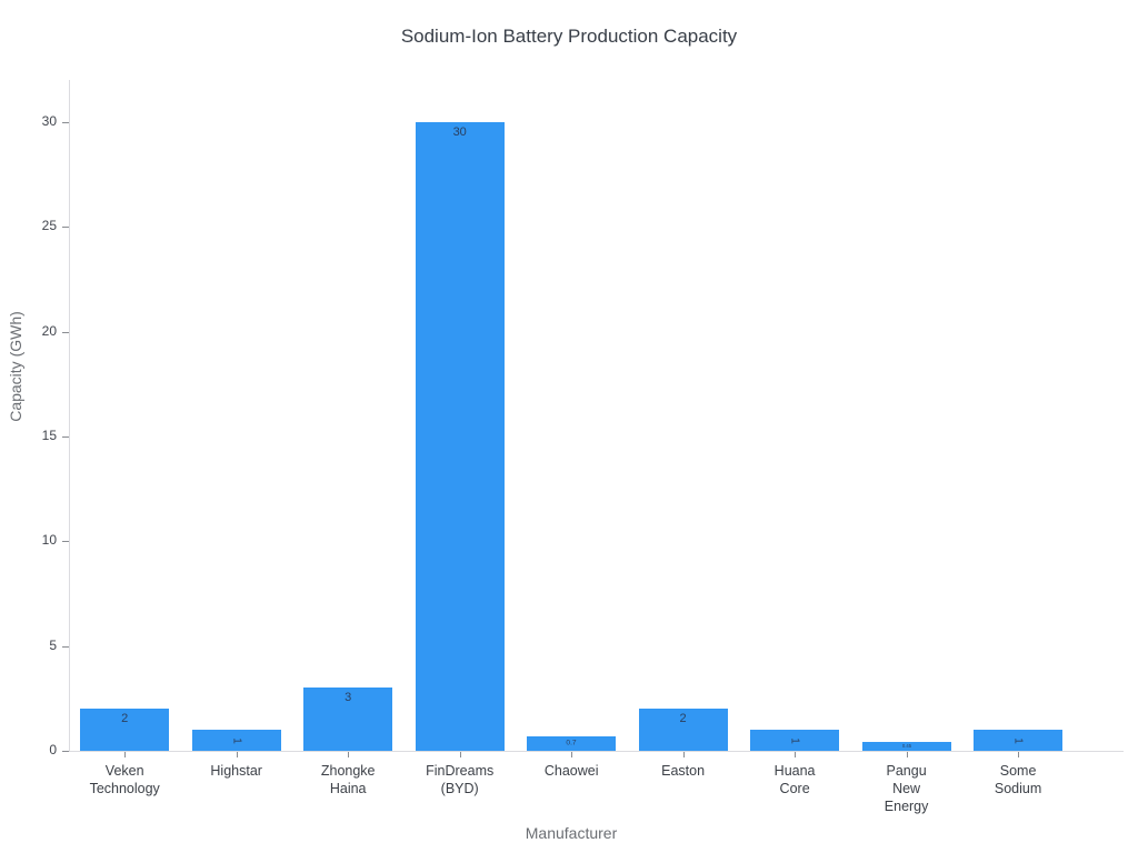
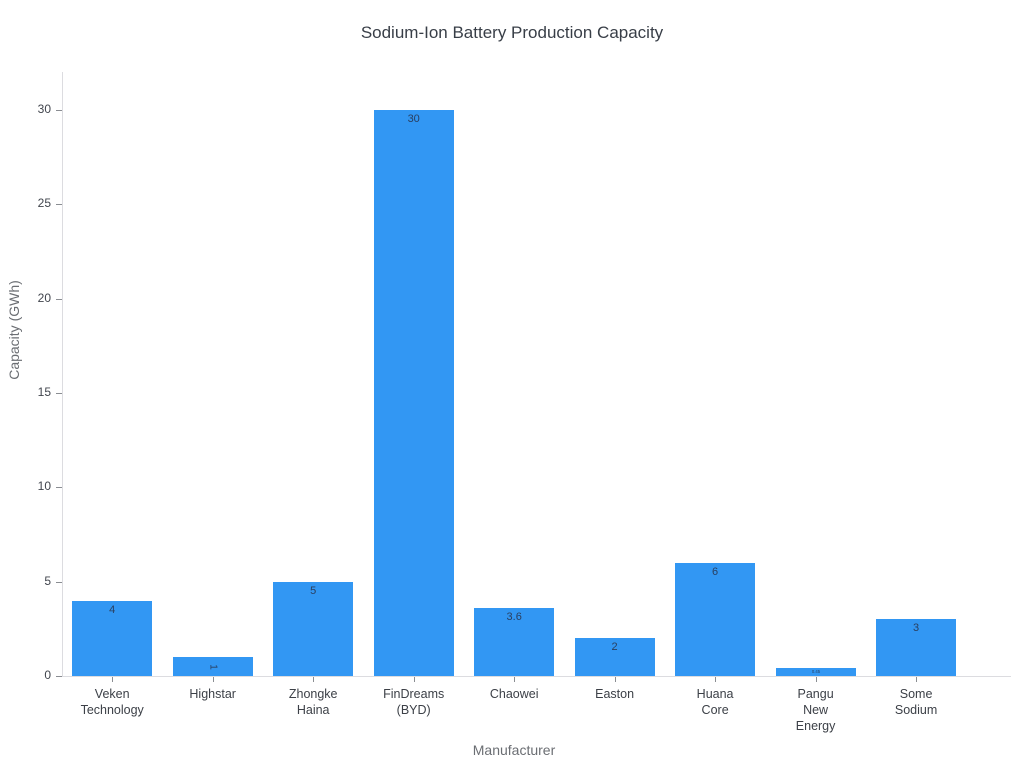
Veken Technology: 2 -> 4
Zhongke Haina: 3 -> 5
Chaowei: 0.7 -> 3.6
Huana Core: 1 -> 6
Some Sodium: 1 -> 3
